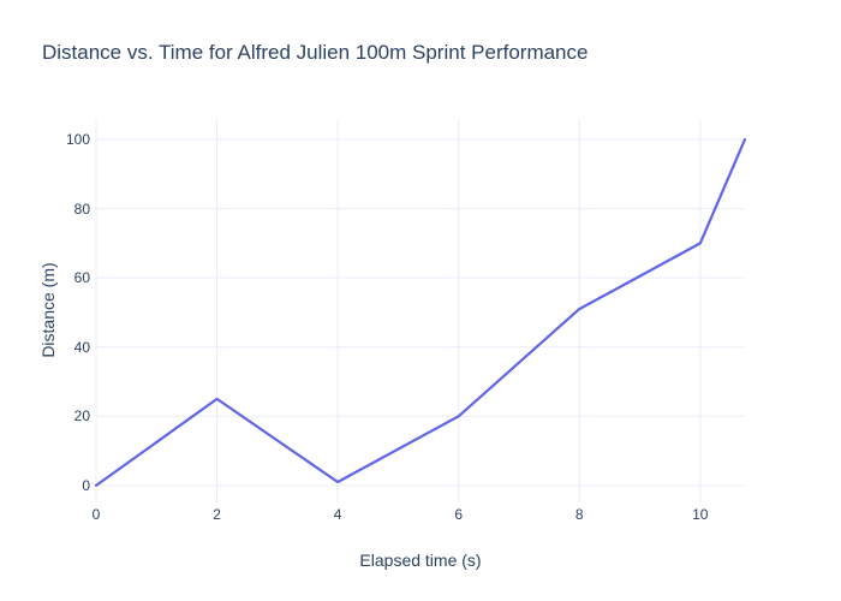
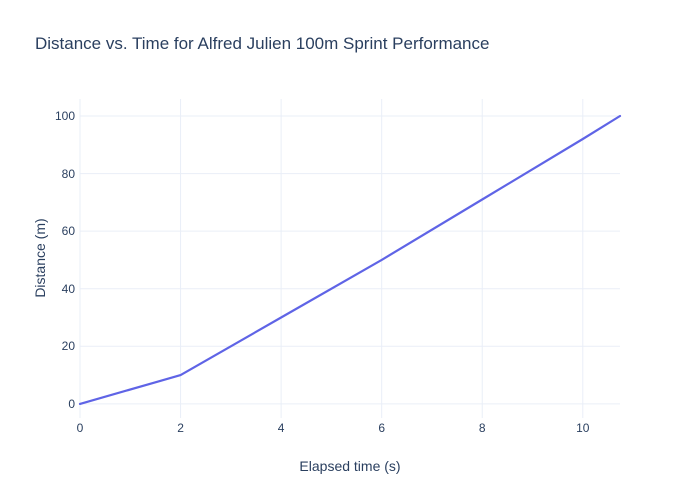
2: 25 -> 10
4: 1 -> 30
6: 20 -> 50
8: 51 -> 71
10: 70 -> 92
